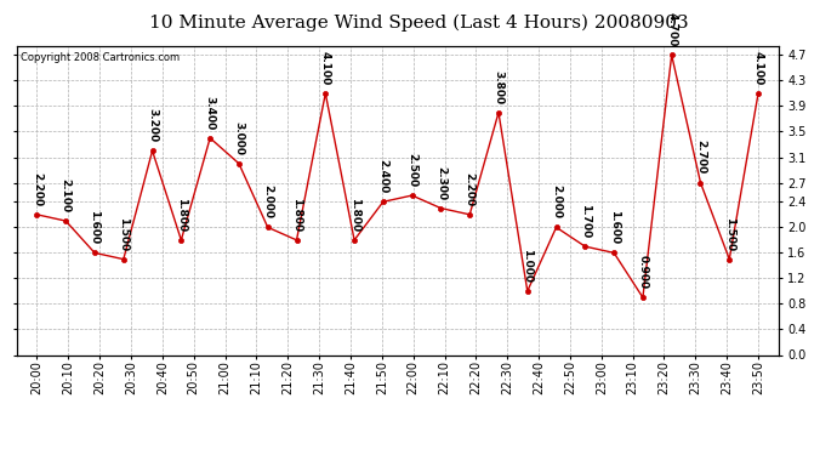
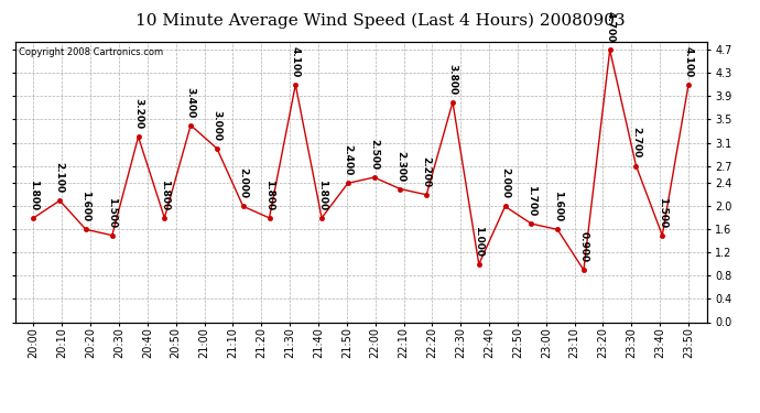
20:00: 2.200 -> 1.800
